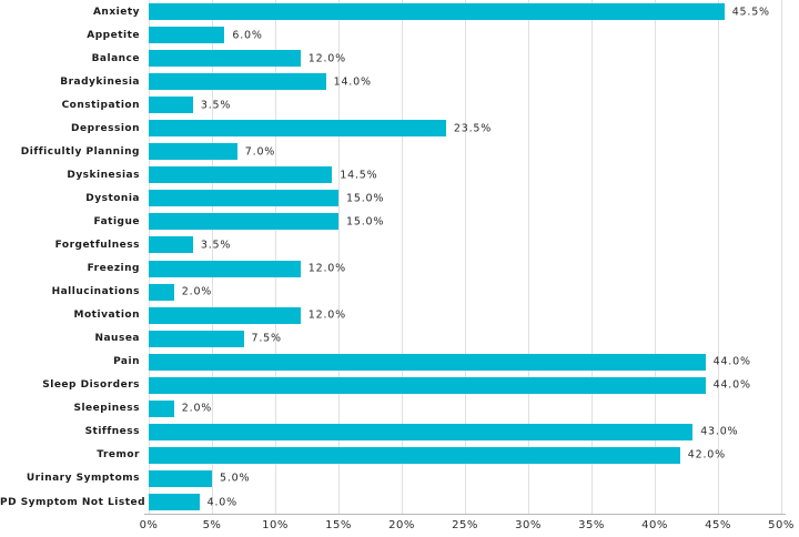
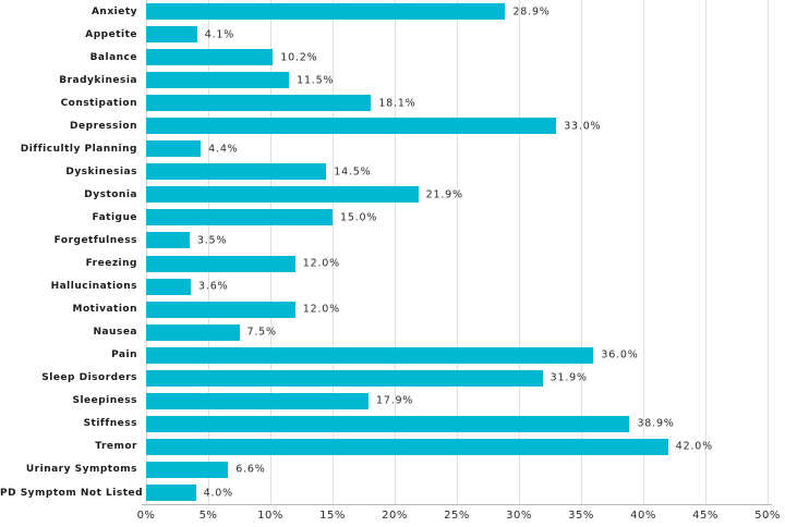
Anxiety: 45.5% -> 28.9%
Appetite: 6.0% -> 4.1%
Balance: 12.0% -> 10.2%
Bradykinesia: 14.0% -> 11.5%
Constipation: 3.5% -> 18.1%
Depression: 23.5% -> 33.0%
Difficultly Planning: 7.0% -> 4.4%
Dystonia: 15.0% -> 21.9%
Hallucinations: 2.0% -> 3.6%
Pain: 44.0% -> 36.0%
Sleep Disorders: 44.0% -> 31.9%
Sleepiness: 2.0% -> 17.9%
Stiffness: 43.0% -> 38.9%
Urinary Symptoms: 5.0% -> 6.6%
